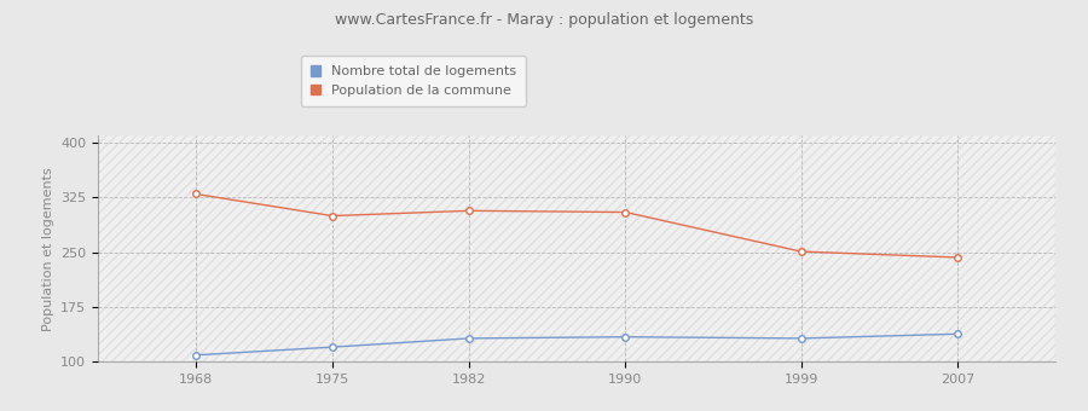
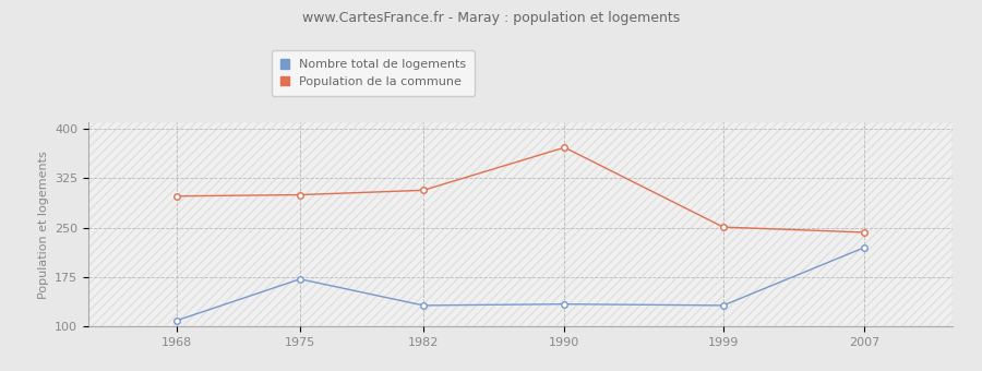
Population de la commune/1968: 330 -> 298
Nombre total de logements/1975: 120 -> 172
Population de la commune/1990: 305 -> 372
Nombre total de logements/2007: 138 -> 220
